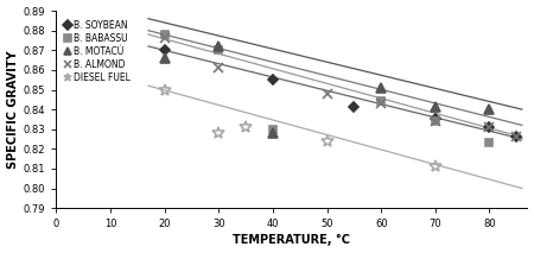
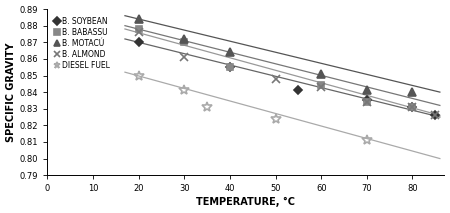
B. MOTACÚ/20: 0.866 -> 0.884
DIESEL FUEL/30: 0.828 -> 0.841
B. BABASSU/40: 0.830 -> 0.855
B. MOTACÚ/40: 0.828 -> 0.864
B. BABASSU/80: 0.823 -> 0.831
